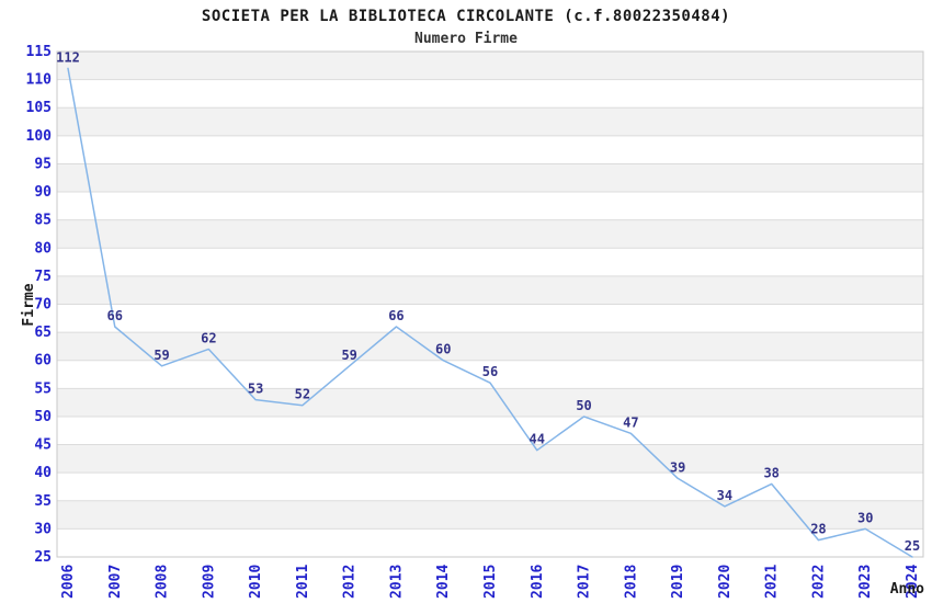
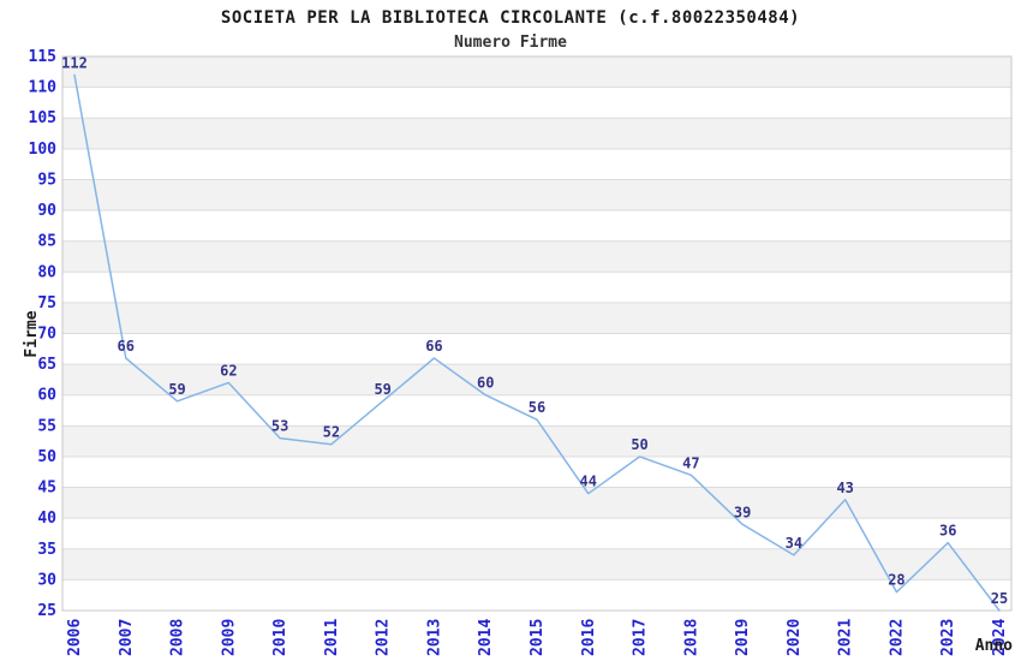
2021: 38 -> 43
2023: 30 -> 36
